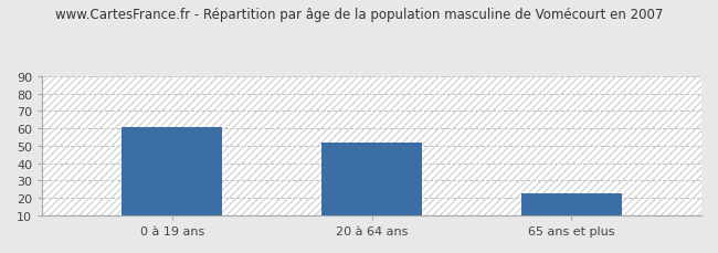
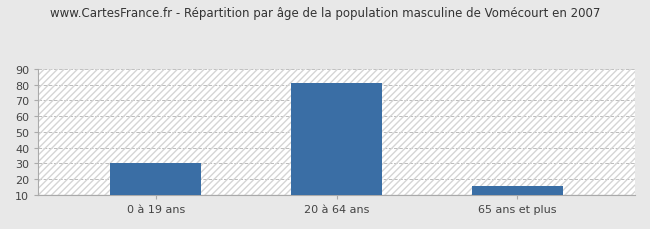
0 à 19 ans: 61 -> 30
20 à 64 ans: 52 -> 81
65 ans et plus: 23 -> 16
